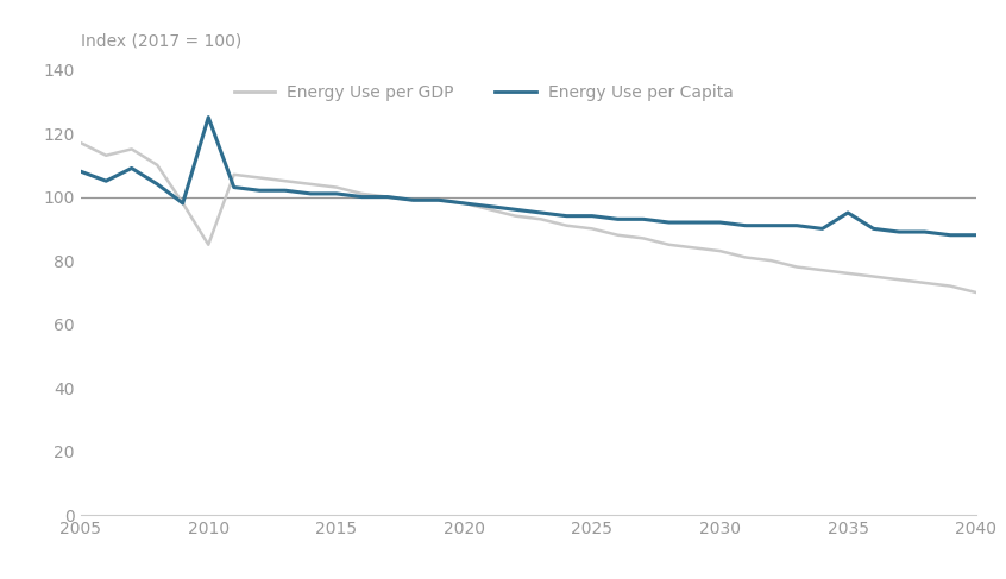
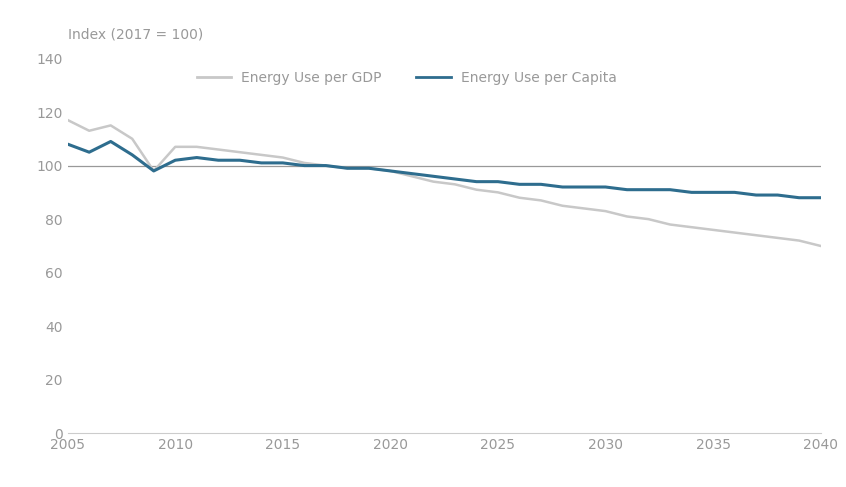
Energy Use per GDP/2010: 85 -> 107
Energy Use per Capita/2010: 125 -> 102
Energy Use per Capita/2035: 95 -> 90
